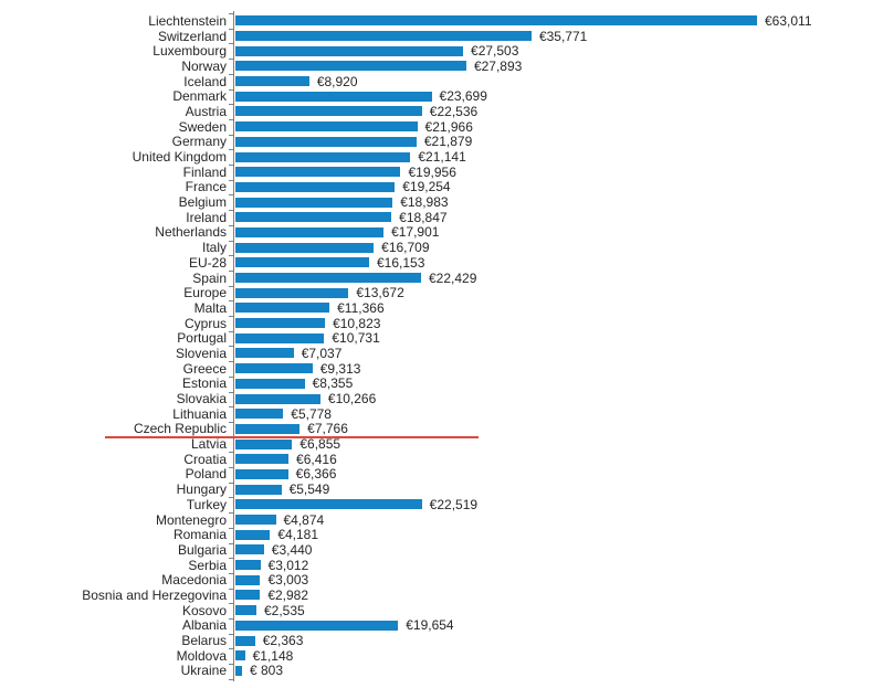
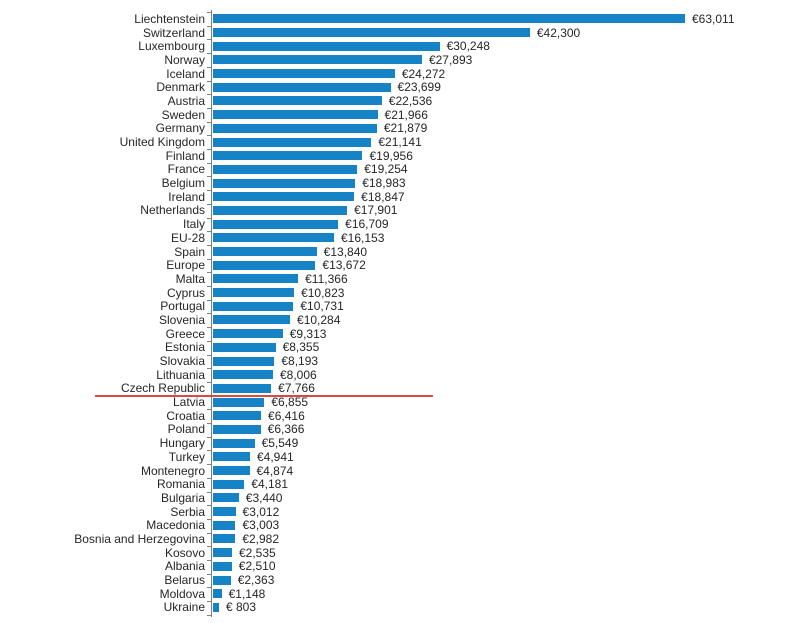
Switzerland: €35,771 -> €42,300
Luxembourg: €27,503 -> €30,248
Iceland: €8,920 -> €24,272
Spain: €22,429 -> €13,840
Slovenia: €7,037 -> €10,284
Slovakia: €10,266 -> €8,193
Lithuania: €5,778 -> €8,006
Turkey: €22,519 -> €4,941
Albania: €19,654 -> €2,510
